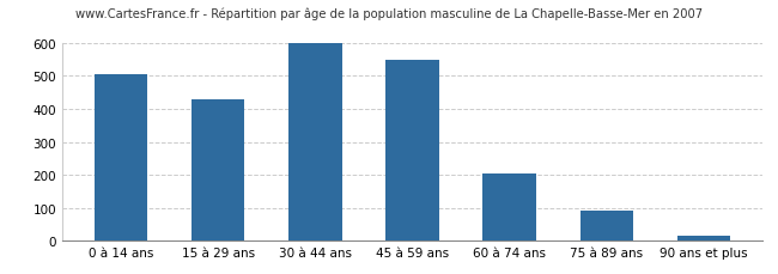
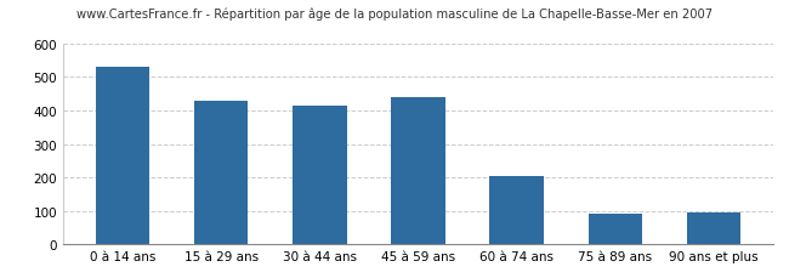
0 à 14 ans: 505 -> 530
30 à 44 ans: 600 -> 415
45 à 59 ans: 549 -> 440
90 ans et plus: 15 -> 95
